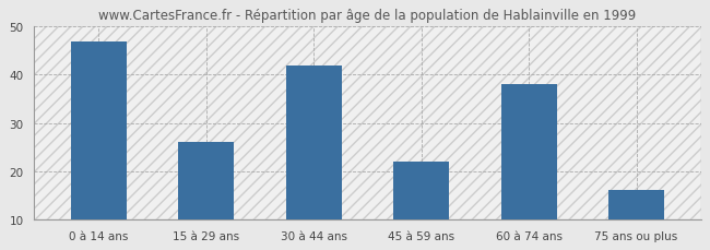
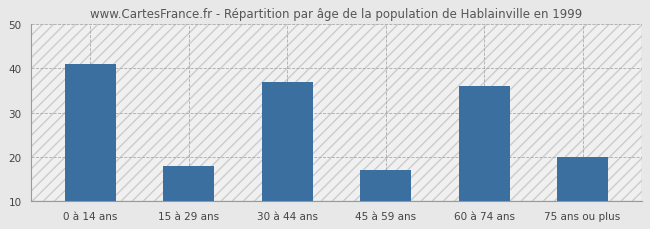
0 à 14 ans: 47 -> 41
15 à 29 ans: 26 -> 18
30 à 44 ans: 42 -> 37
45 à 59 ans: 22 -> 17
60 à 74 ans: 38 -> 36
75 ans ou plus: 16 -> 20
